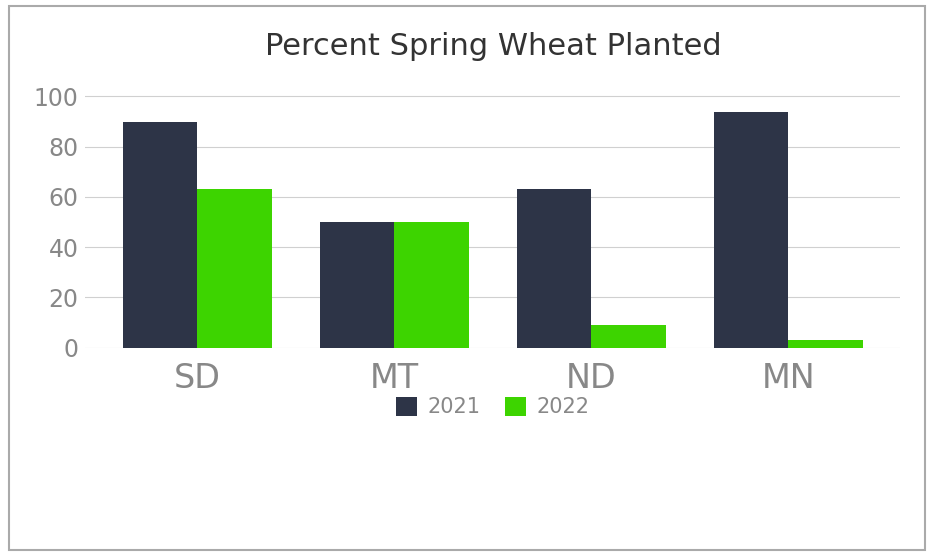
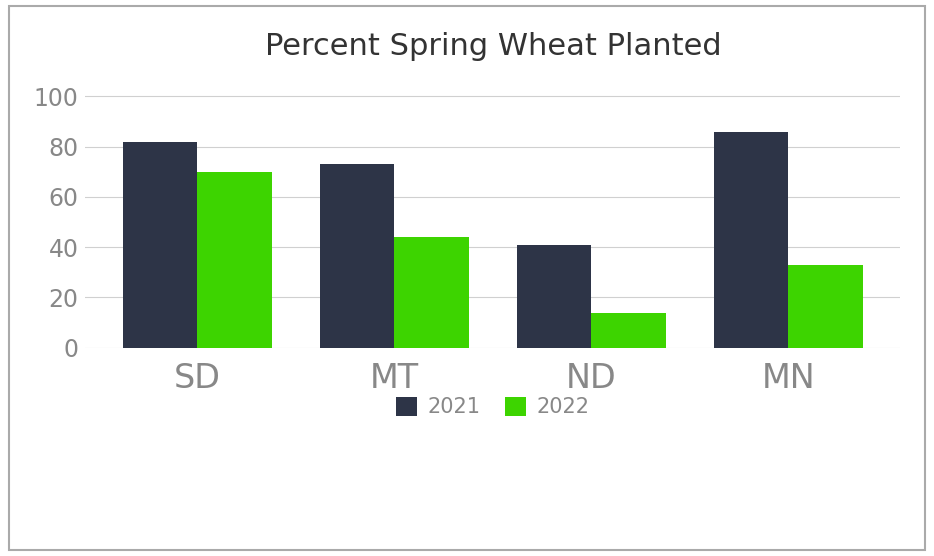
2021/SD: 90 -> 82
2022/SD: 63 -> 70
2021/MT: 50 -> 73
2022/MT: 50 -> 44
2021/ND: 63 -> 41
2022/ND: 9 -> 14
2021/MN: 94 -> 86
2022/MN: 3 -> 33
